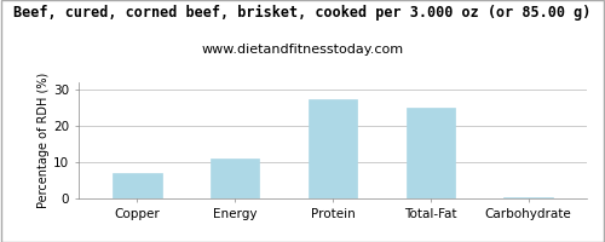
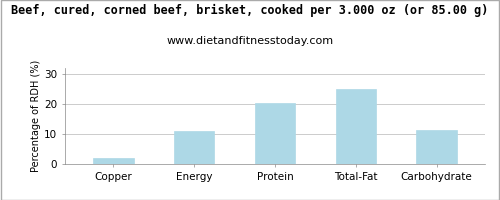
Copper: 7.0 -> 2.0
Protein: 27.5 -> 20.5
Carbohydrate: 0.3 -> 11.5
